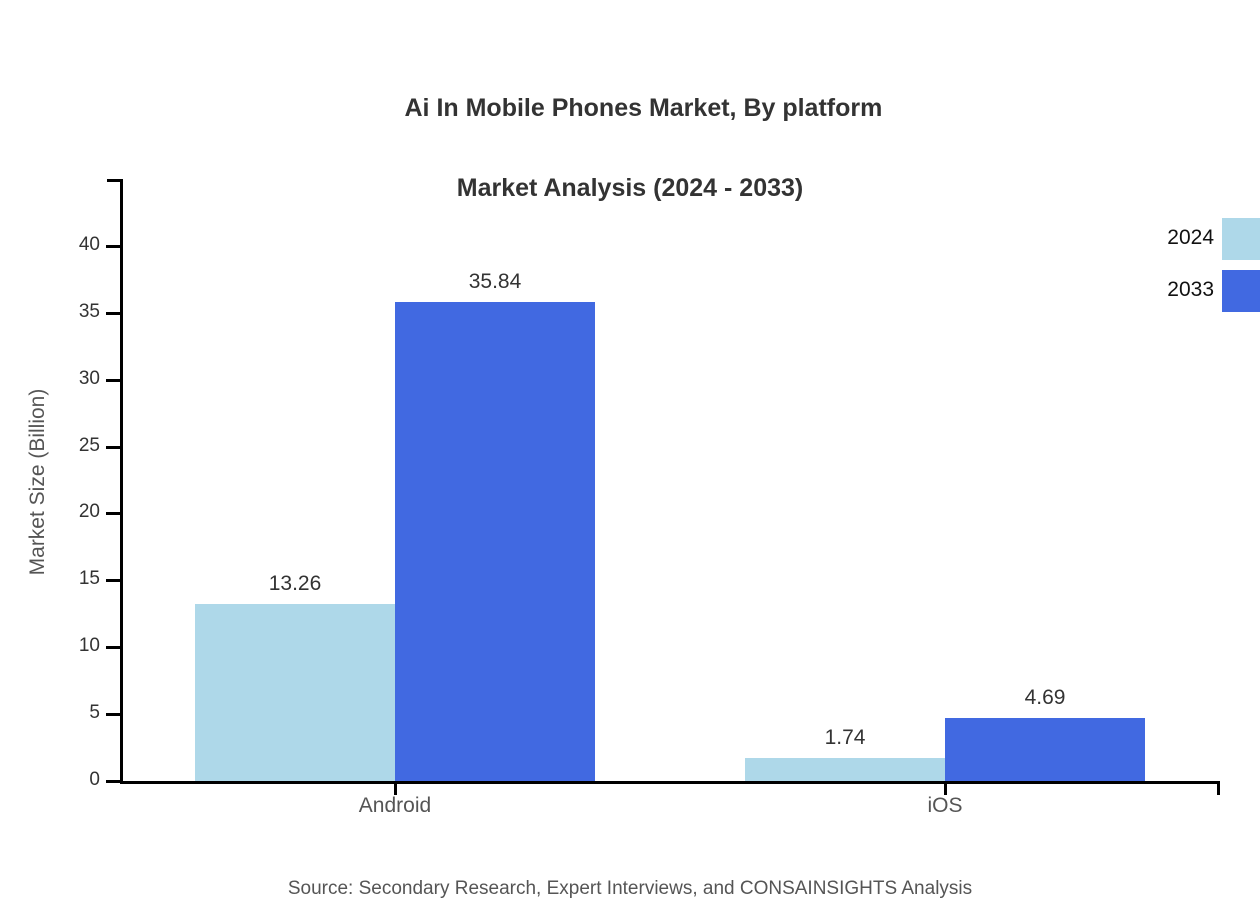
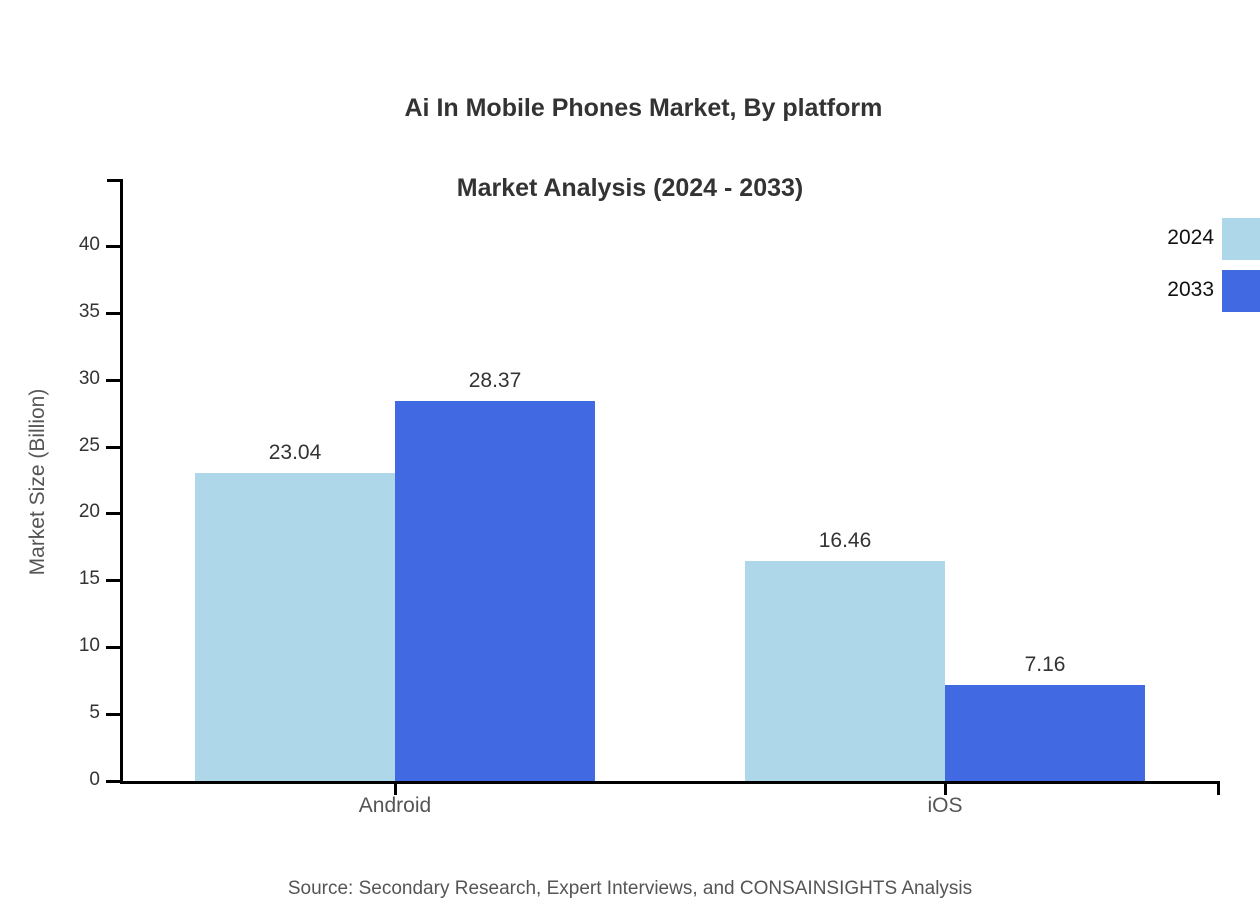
2024/Android: 13.26 -> 23.04
2033/Android: 35.84 -> 28.37
2024/iOS: 1.74 -> 16.46
2033/iOS: 4.69 -> 7.16
